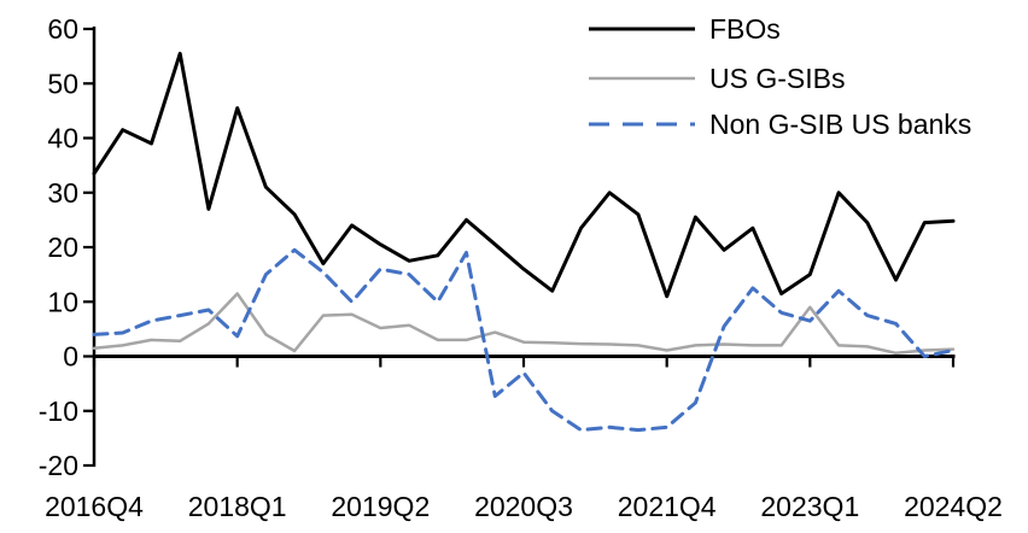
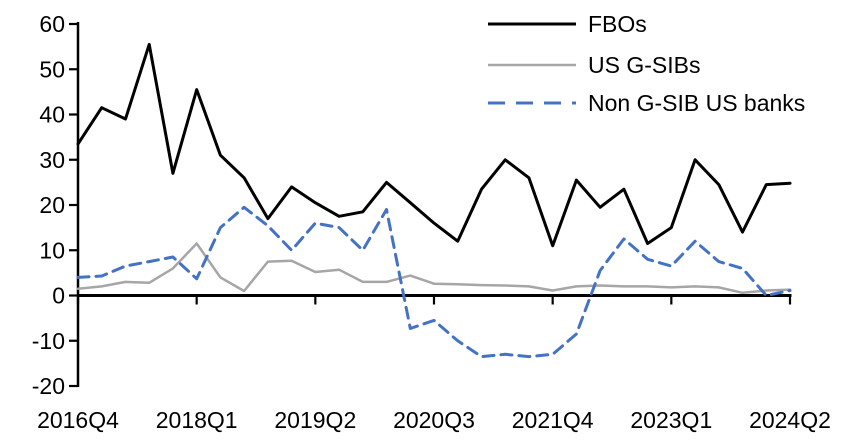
Non G-SIB US banks/2020Q3: -3 -> -6
US G-SIBs/2023Q1: 9 -> 2
